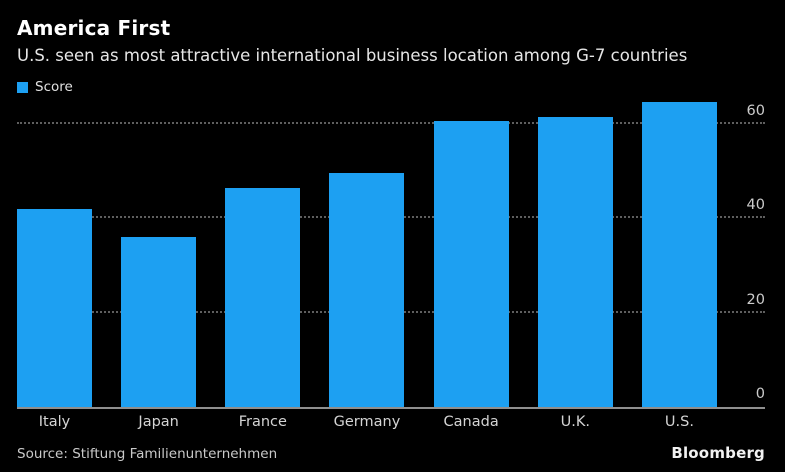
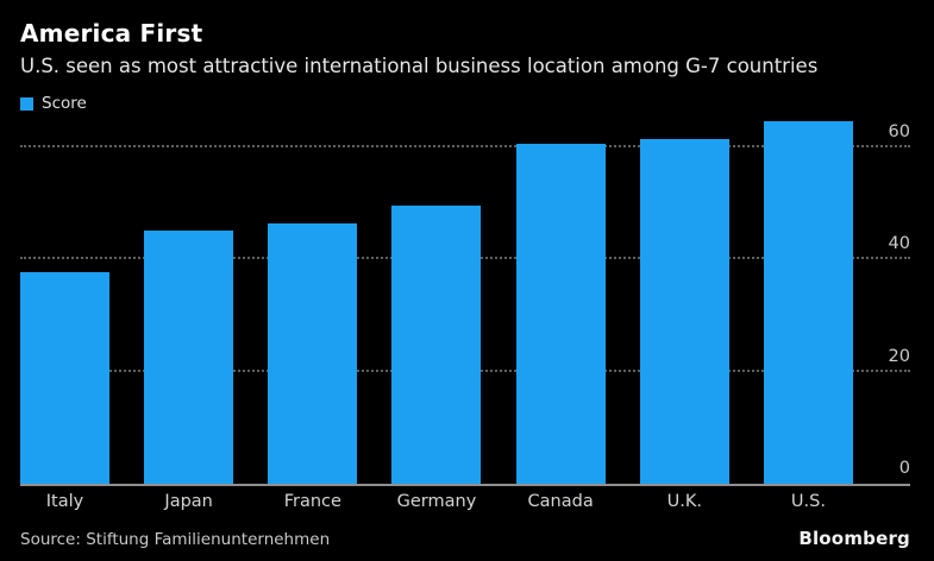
Italy: 42 -> 38
Japan: 36 -> 45
